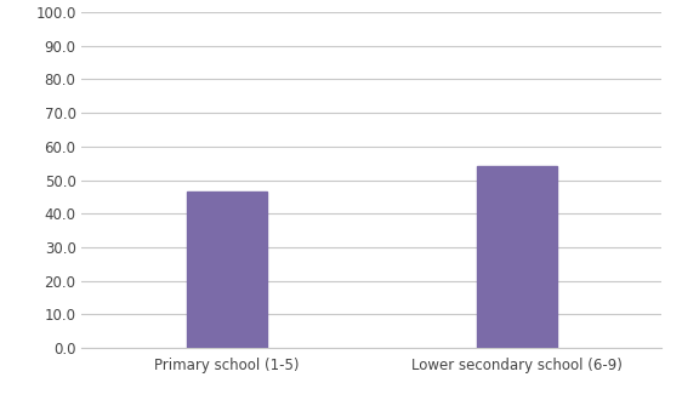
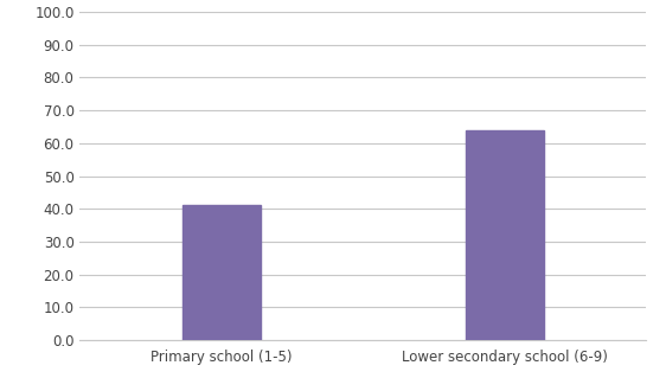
Primary school (1-5): 46.5 -> 41.0
Lower secondary school (6-9): 54.0 -> 64.0
